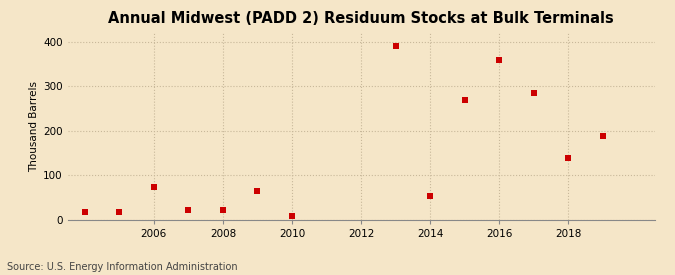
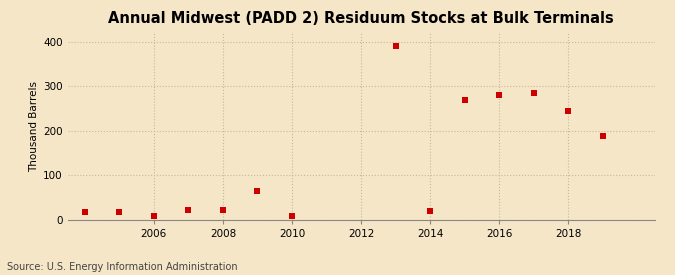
2006: 75 -> 8
2014: 55 -> 20
2016: 360 -> 280
2018: 140 -> 245
